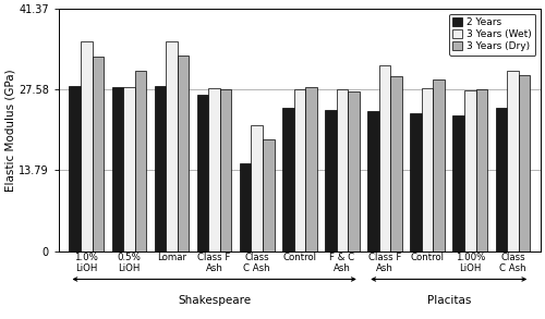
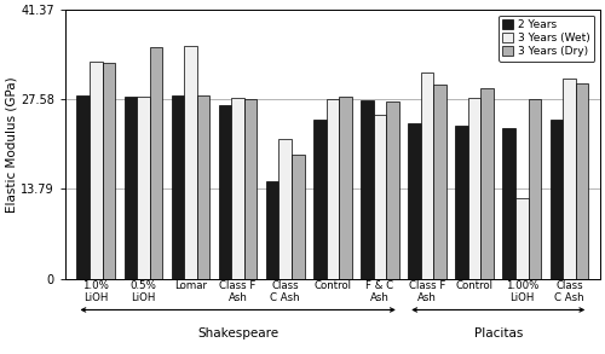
3 Years (Wet)/1.0% LiOH: 35.8 -> 33.4
3 Years (Dry)/0.5% LiOH: 30.8 -> 35.6
3 Years (Dry)/Lomar: 33.4 -> 28.2
2 Years/F & C Ash: 24.2 -> 27.4
3 Years (Wet)/F & C Ash: 27.7 -> 25.2
3 Years (Wet)/1.00% LiOH: 27.5 -> 12.4
